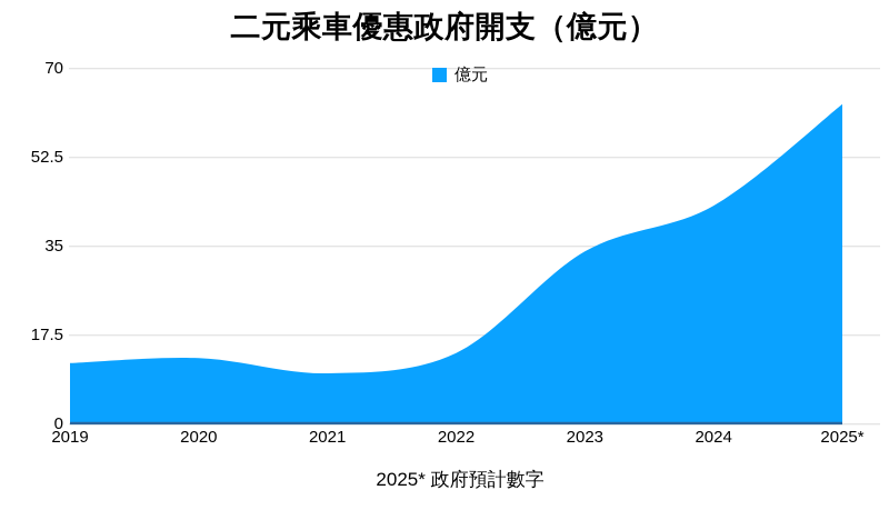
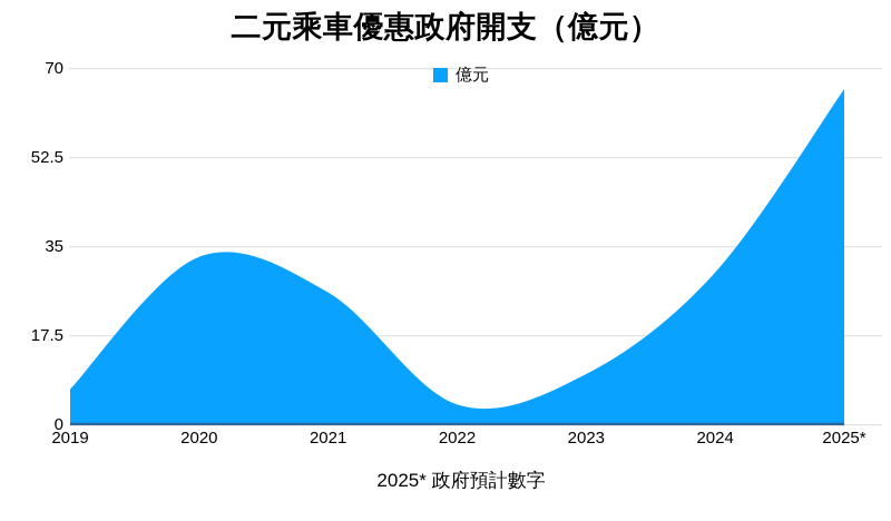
2019: 12 -> 7
2020: 13 -> 33
2021: 10 -> 26
2022: 14 -> 4
2023: 34 -> 10
2024: 43 -> 30
2025*: 63 -> 66
